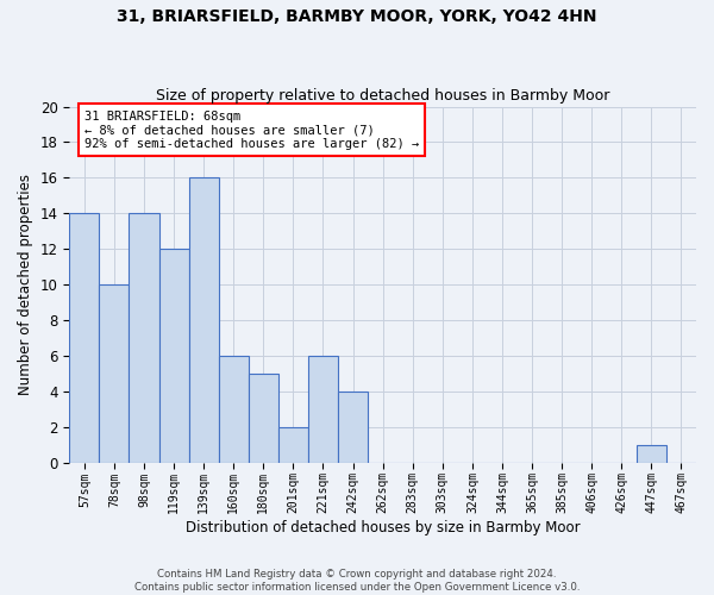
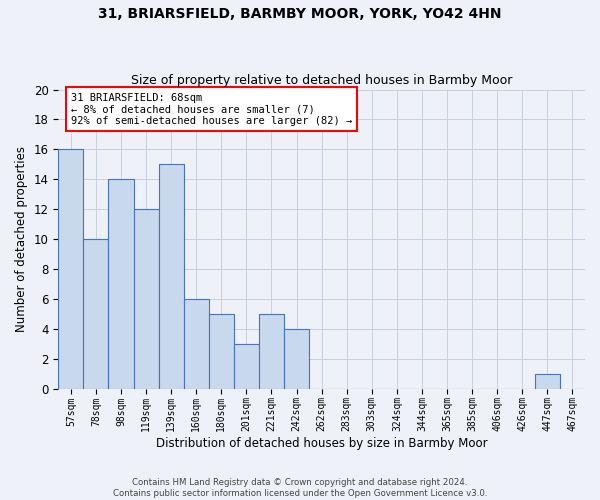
57sqm: 14 -> 16
139sqm: 16 -> 15
201sqm: 2 -> 3
221sqm: 6 -> 5
